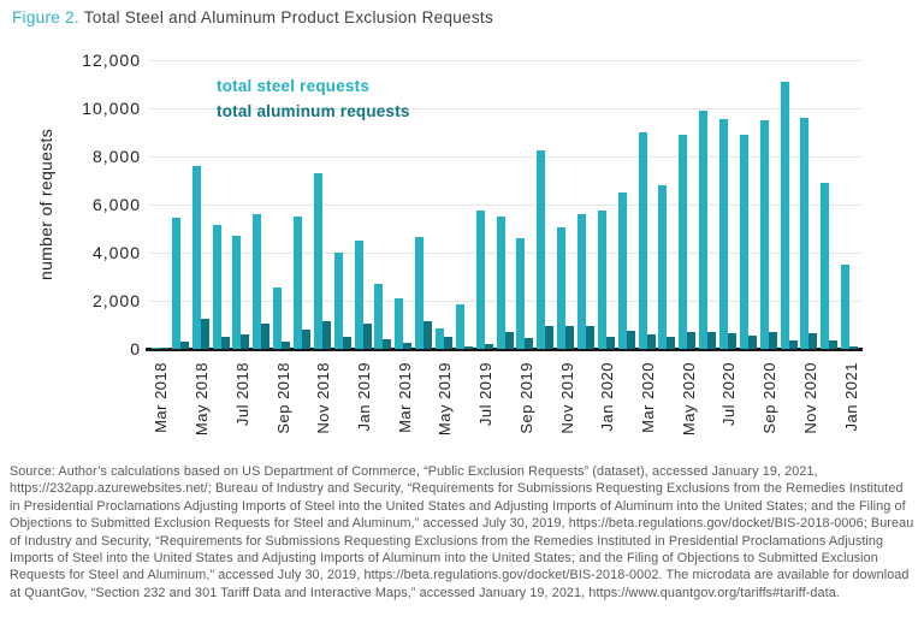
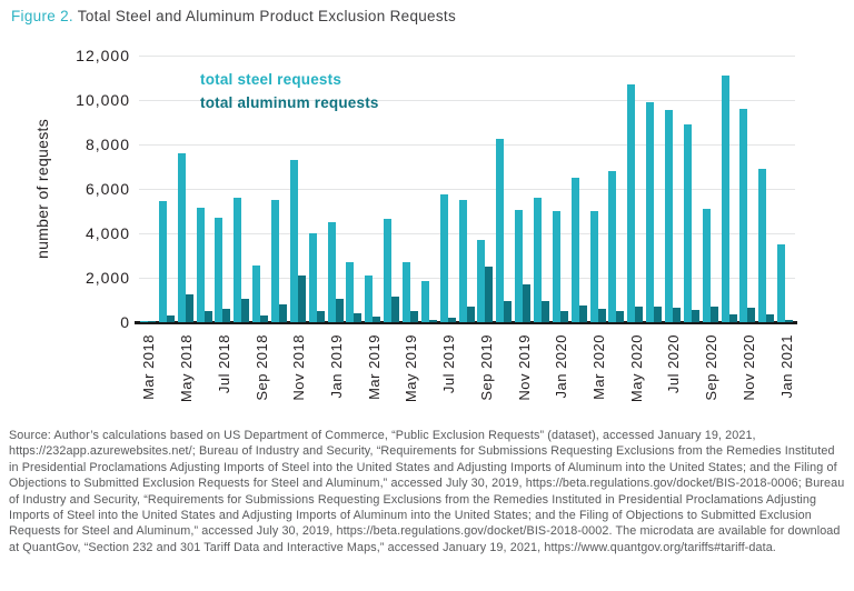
total aluminum requests/Nov 2018: 1200 -> 2100
total steel requests/May 2019: 800 -> 2700
total steel requests/Sep 2019: 4600 -> 3700
total aluminum requests/Sep 2019: 400 -> 2500
total aluminum requests/Nov 2019: 1000 -> 1700
total steel requests/Jan 2020: 5800 -> 5000
total steel requests/Mar 2020: 9000 -> 5000
total steel requests/May 2020: 8900 -> 10700
total steel requests/Sep 2020: 9500 -> 5100
